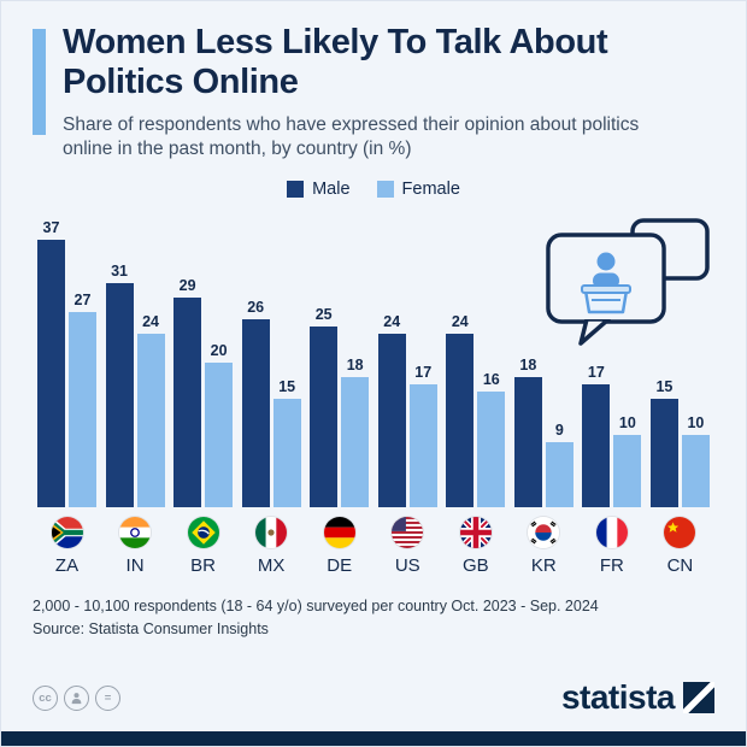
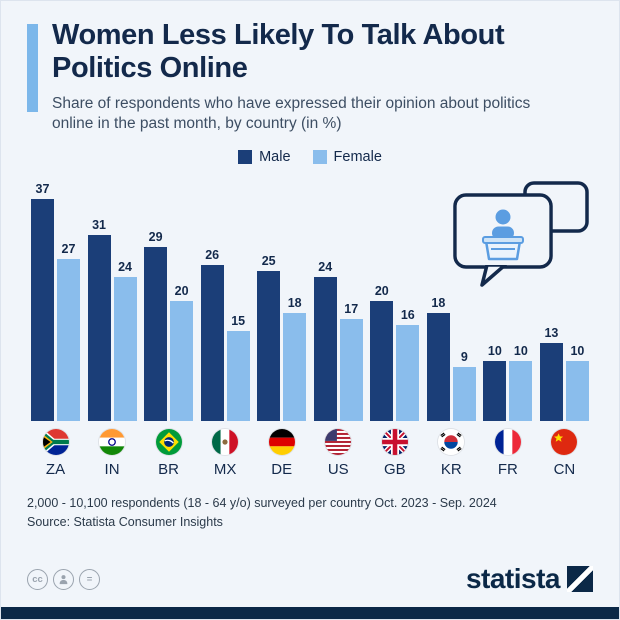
Male/GB: 24 -> 20
Male/FR: 17 -> 10
Male/CN: 15 -> 13
